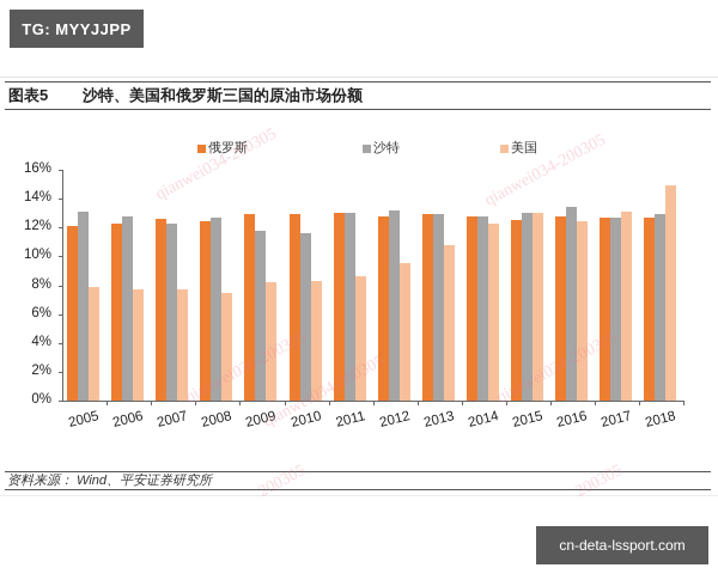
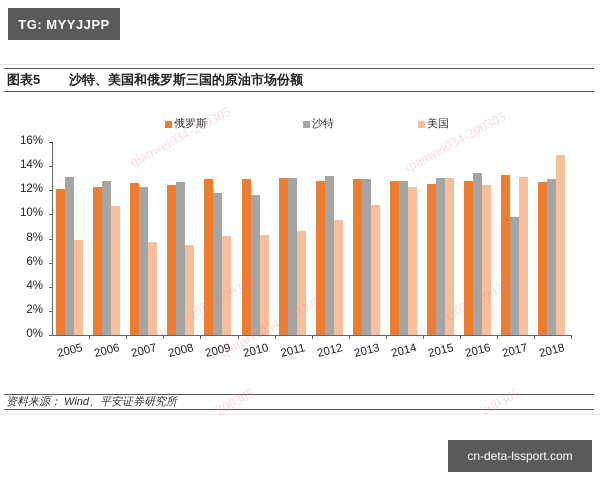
美国/2006: 7.7% -> 10.7%
俄罗斯/2017: 12.7% -> 13.3%
沙特/2017: 12.7% -> 9.8%
